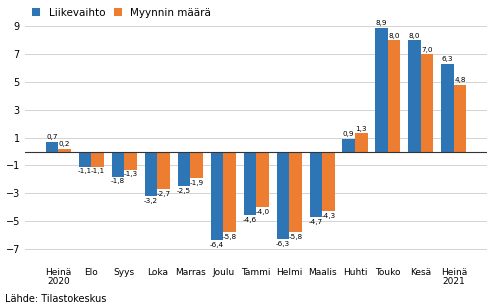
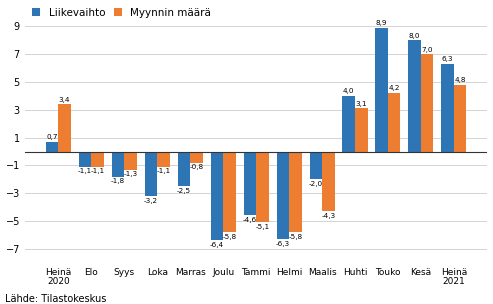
Myynnin määrä/Heinä 2020: 0,2 -> 3,4
Myynnin määrä/Loka: -2,7 -> -1,1
Myynnin määrä/Marras: -1,9 -> -0,8
Myynnin määrä/Tammi: -4,0 -> -5,1
Liikevaihto/Maalis: -4,7 -> -2,0
Liikevaihto/Huhti: 0,9 -> 4,0
Myynnin määrä/Huhti: 1,3 -> 3,1
Myynnin määrä/Touko: 8,0 -> 4,2
